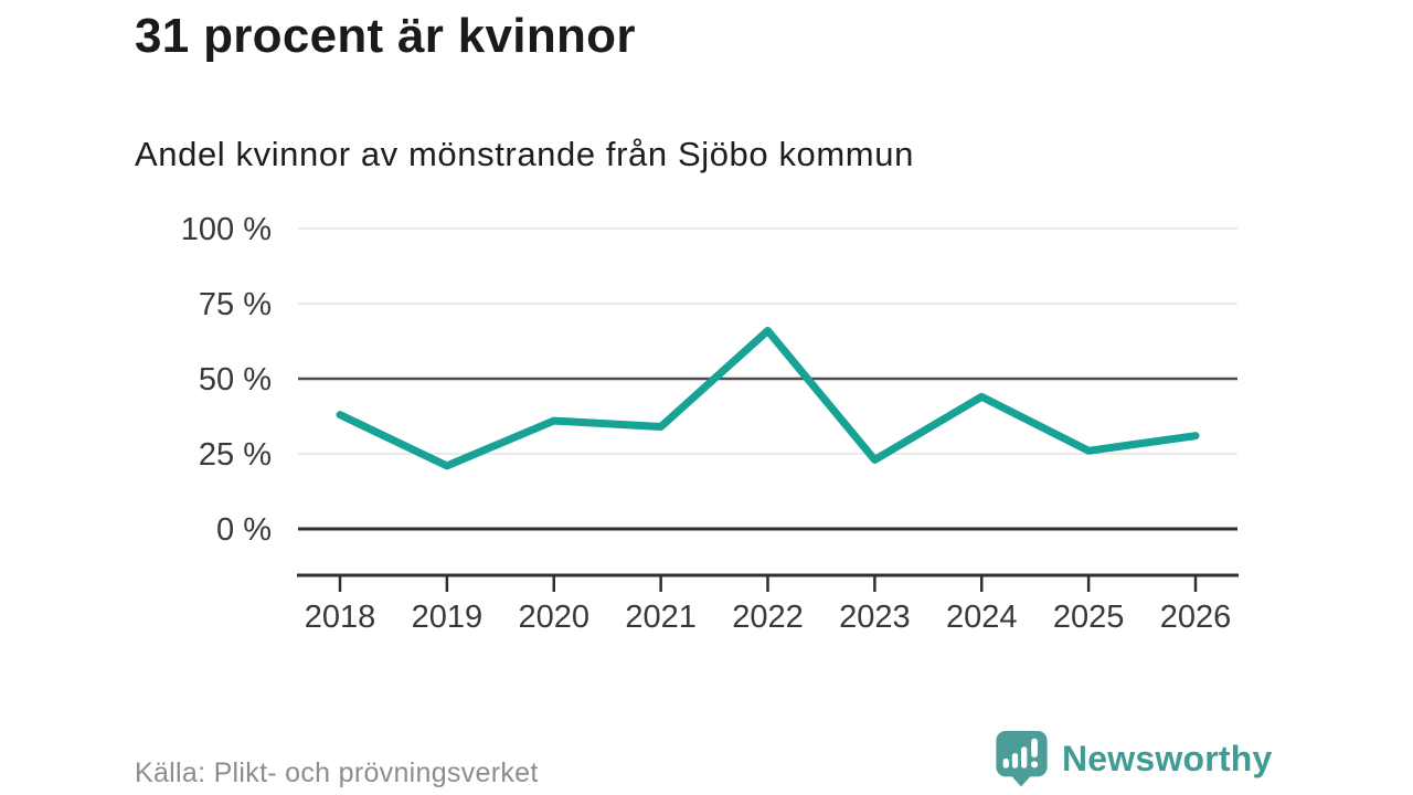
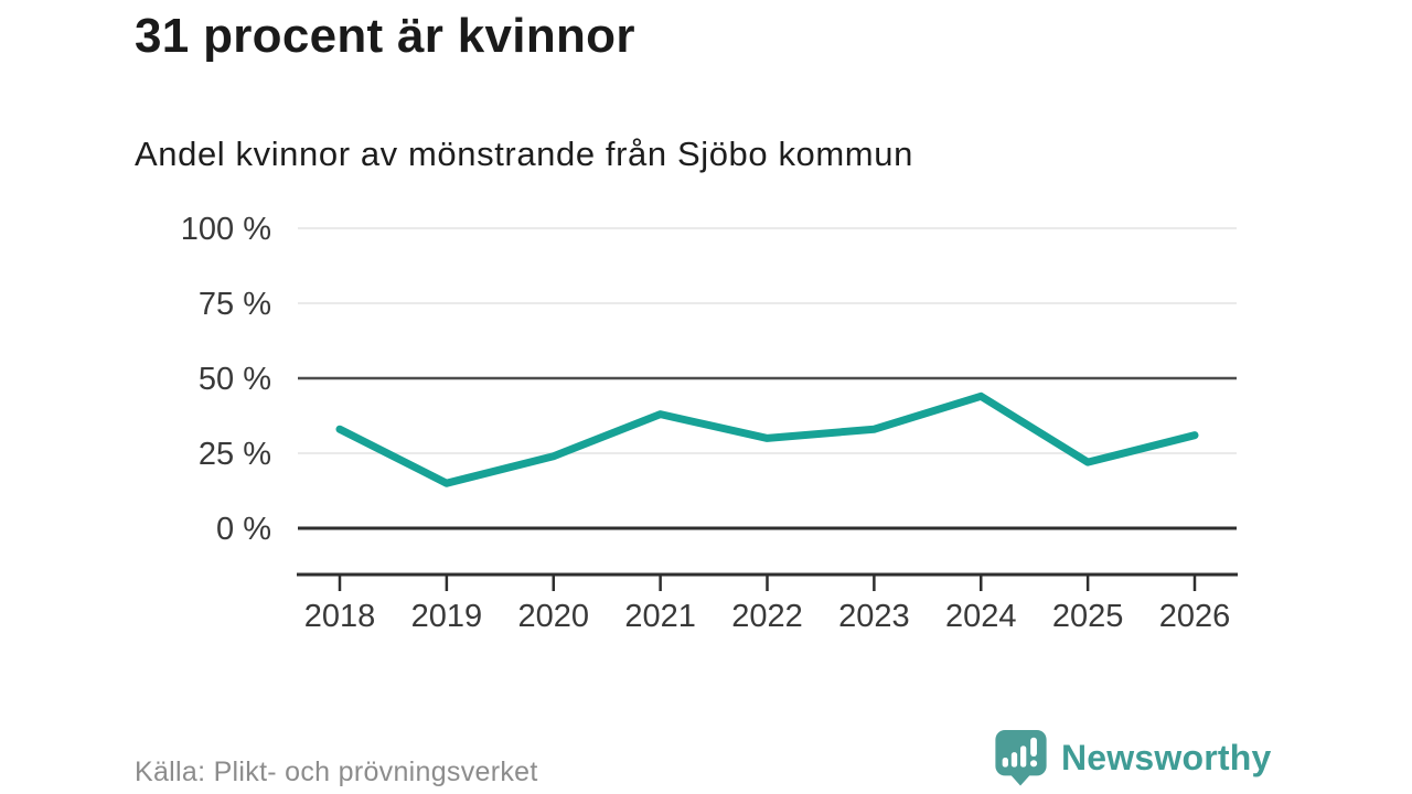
2018: 38% -> 33%
2019: 21% -> 15%
2020: 36% -> 24%
2021: 34% -> 38%
2022: 66% -> 30%
2023: 23% -> 33%
2025: 26% -> 22%
